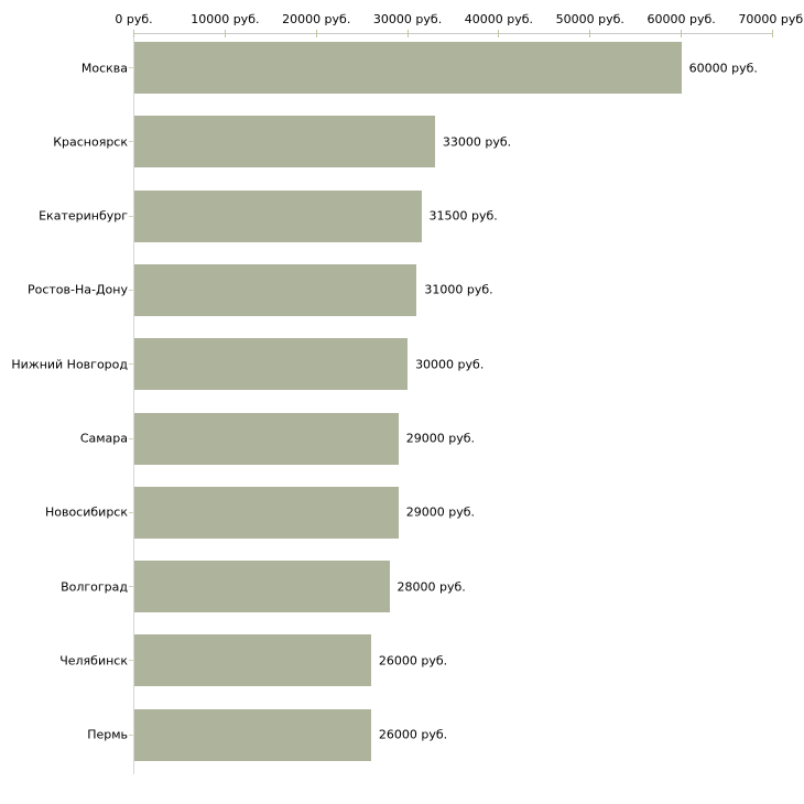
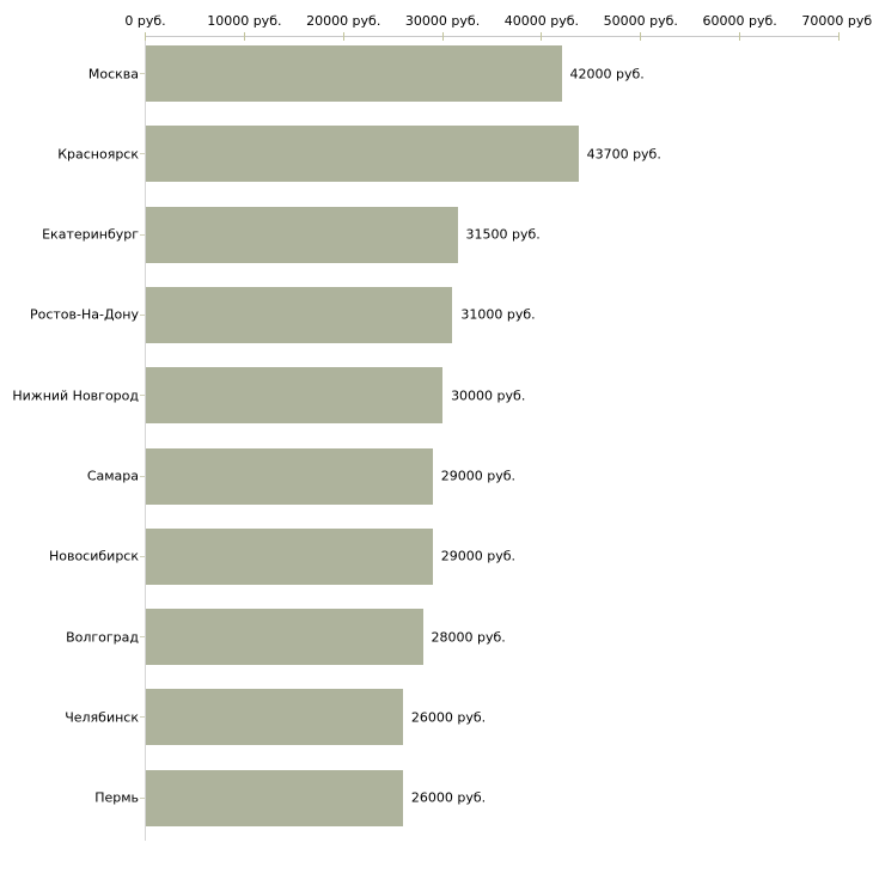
Москва: 60000 -> 42000
Красноярск: 33000 -> 43700
